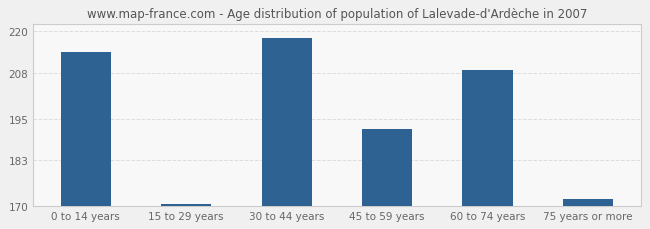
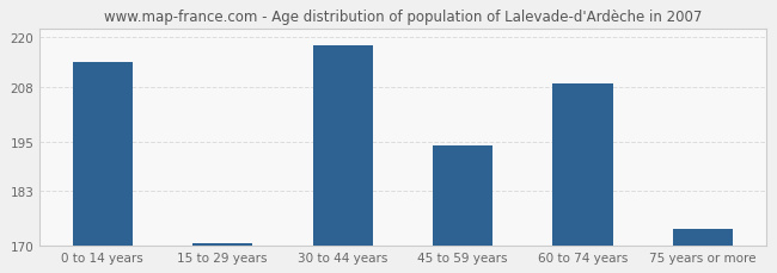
45 to 59 years: 192.0 -> 194.0
75 years or more: 172.0 -> 174.0
